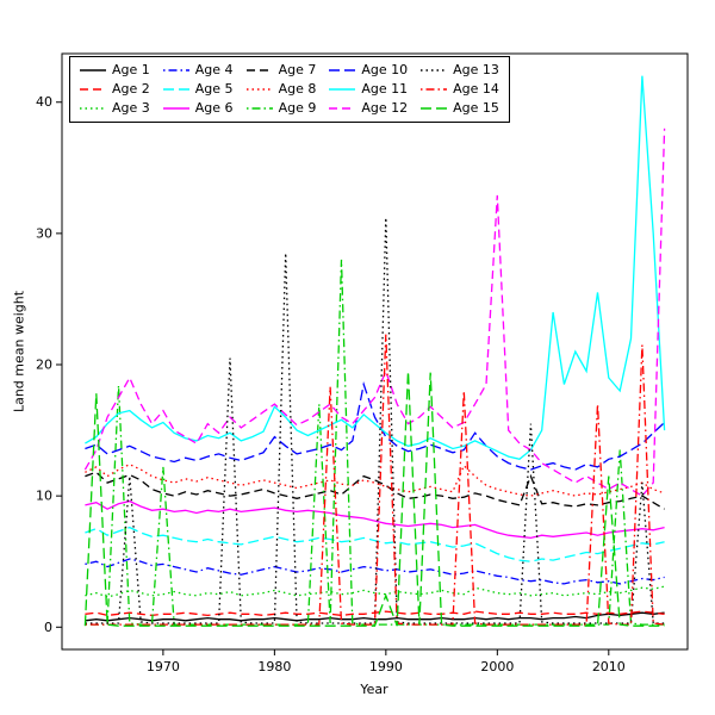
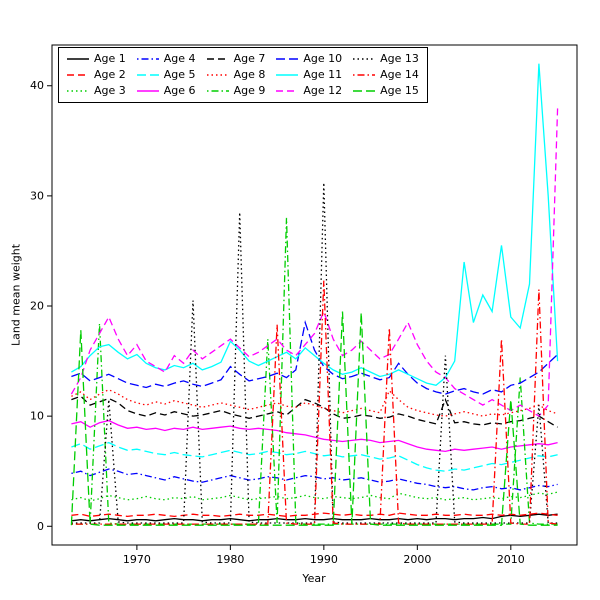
Age 9/1970: 12.2 -> 0.2
Age 15/1990: 2.4 -> 0.1
Age 12/2000: 32.9 -> 16.5
